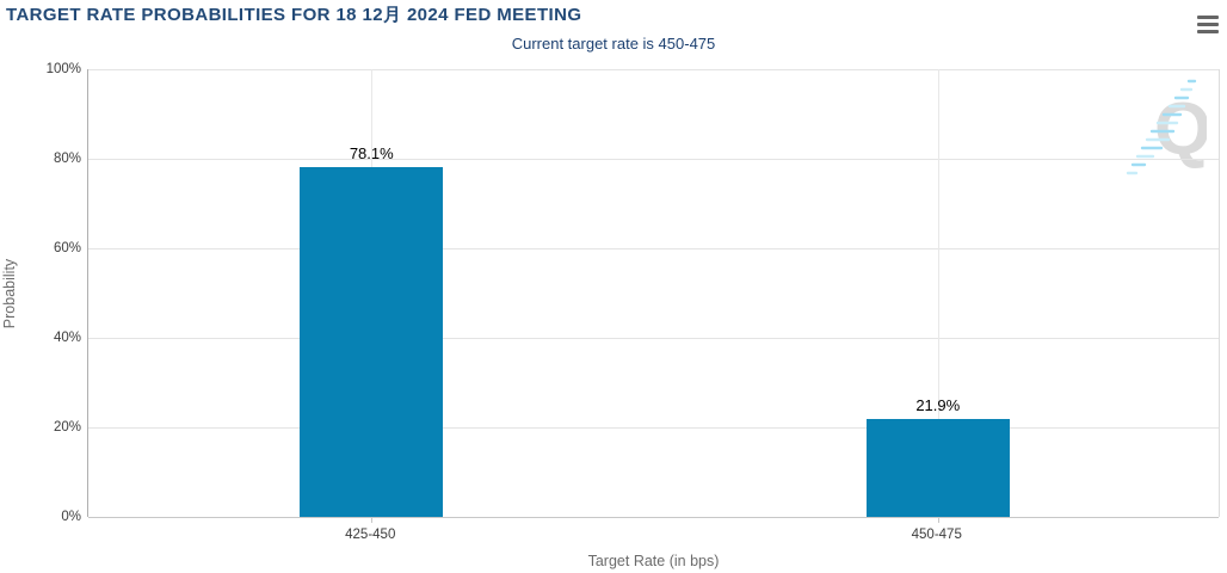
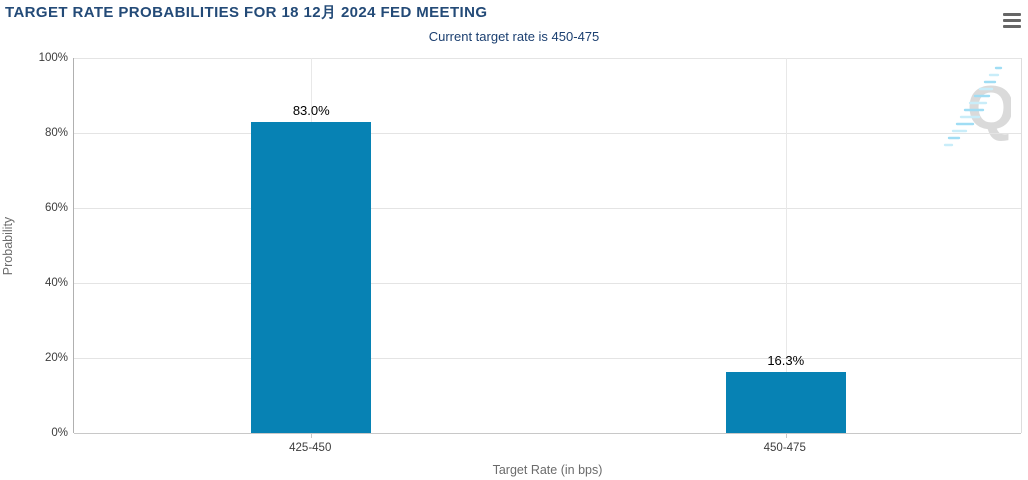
425-450: 78.1% -> 83.0%
450-475: 21.9% -> 16.3%
